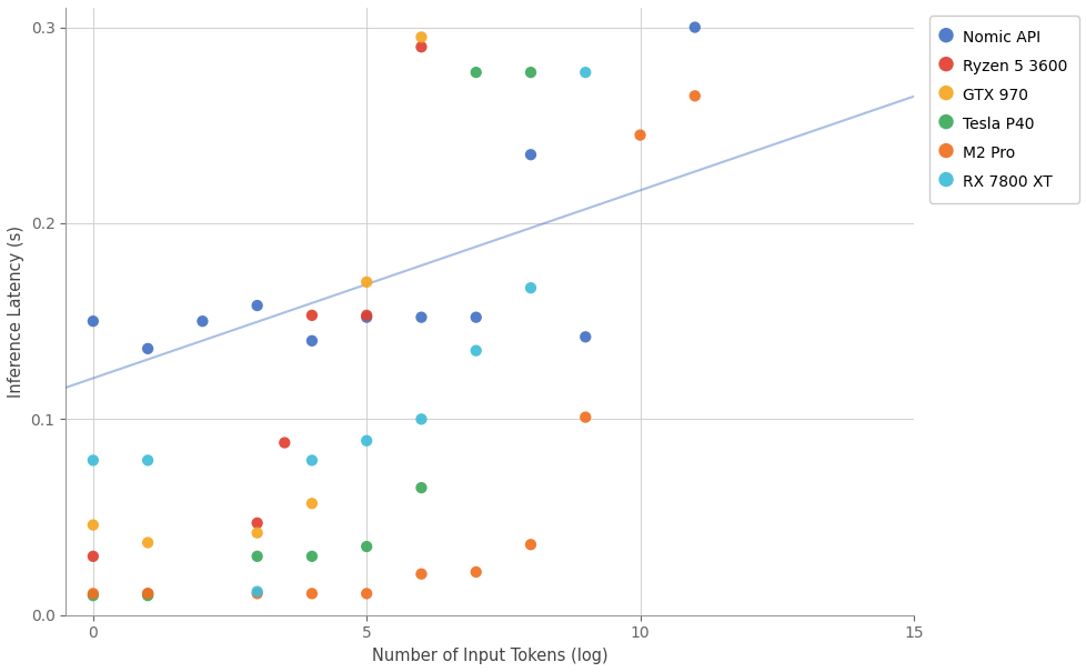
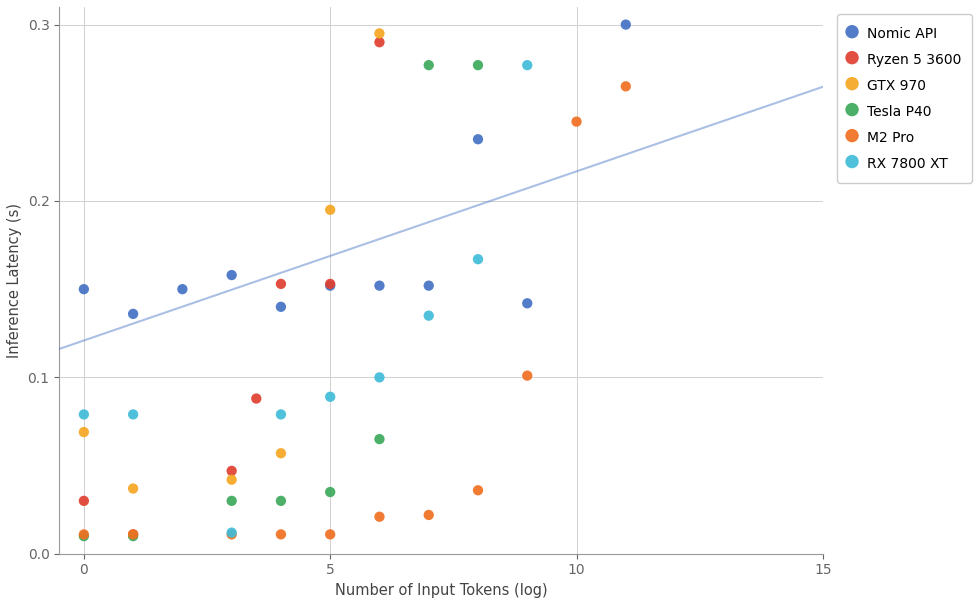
GTX 970/0: 0.046 -> 0.069
GTX 970/5: 0.170 -> 0.195
